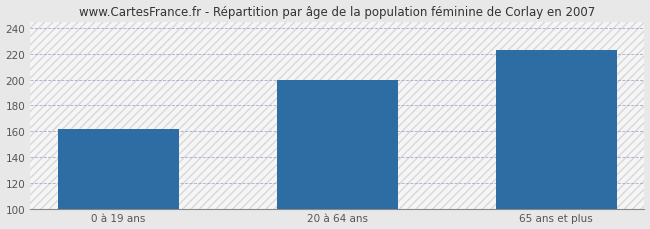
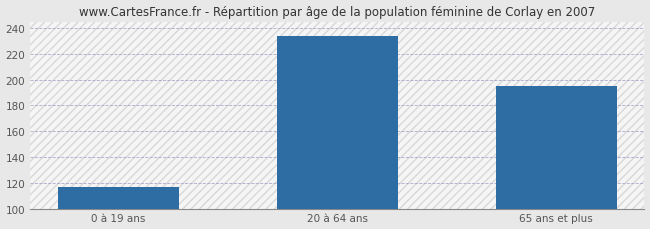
0 à 19 ans: 162 -> 117
20 à 64 ans: 200 -> 234
65 ans et plus: 223 -> 195
